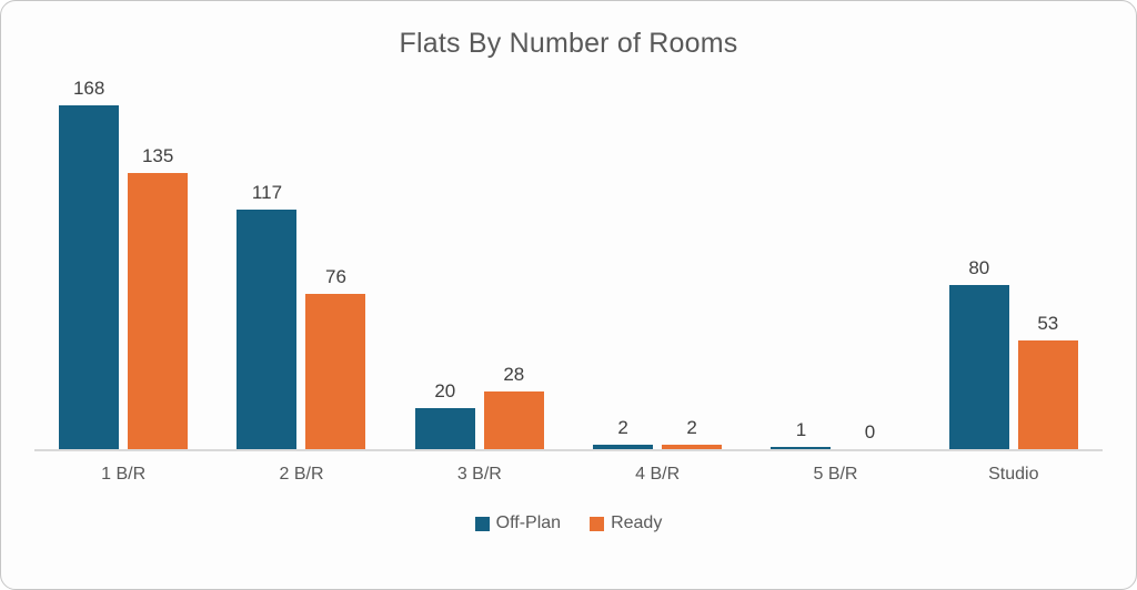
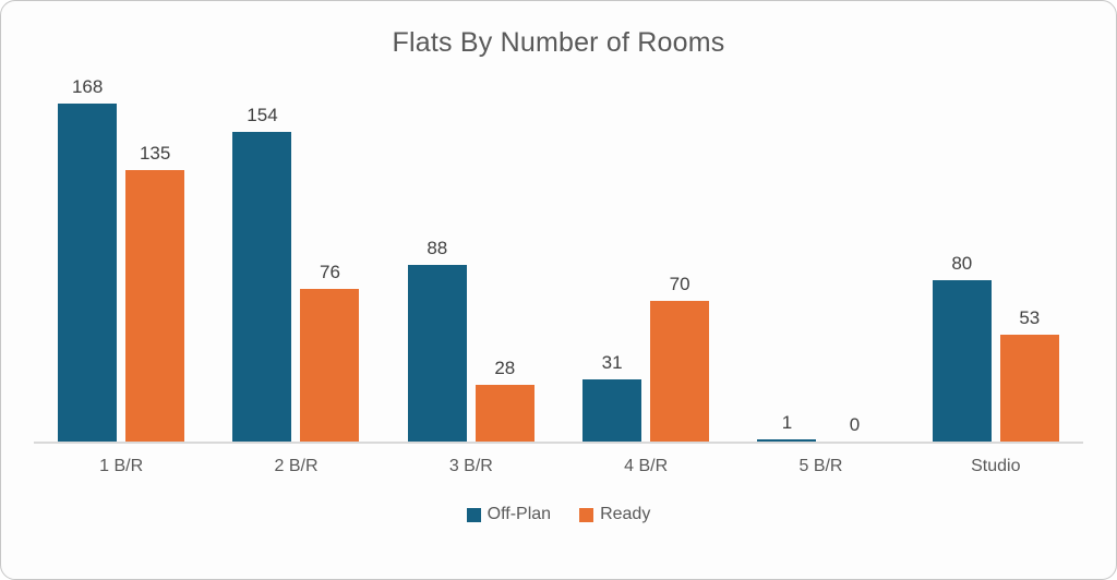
Off-Plan/2 B/R: 117 -> 154
Off-Plan/3 B/R: 20 -> 88
Off-Plan/4 B/R: 2 -> 31
Ready/4 B/R: 2 -> 70
